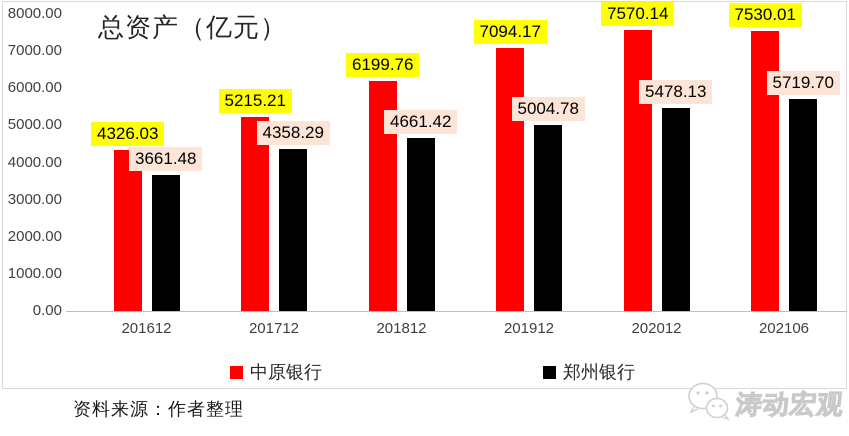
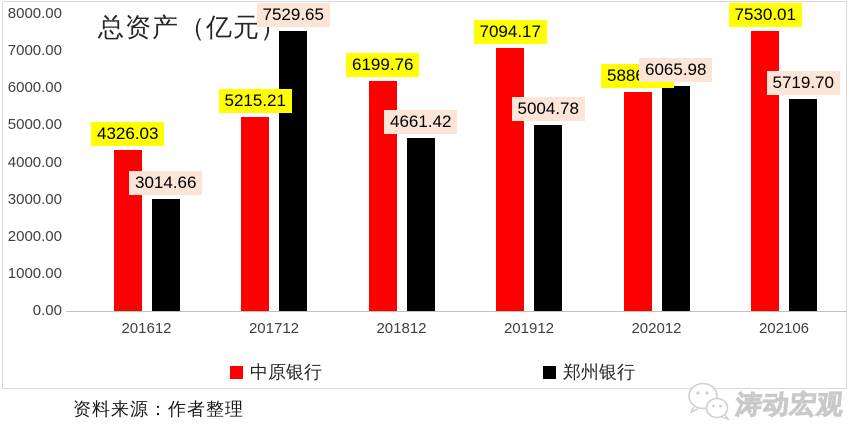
郑州银行/201612: 3661.48 -> 3014.66
郑州银行/201712: 4358.29 -> 7529.65
中原银行/202012: 7570.14 -> 5886.57
郑州银行/202012: 5478.13 -> 6065.98
